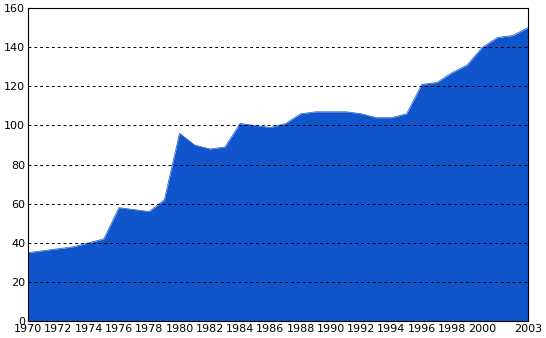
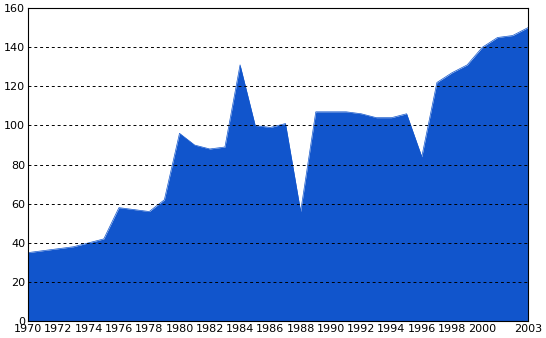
1984: 101 -> 131
1988: 106 -> 56
1996: 121 -> 84
